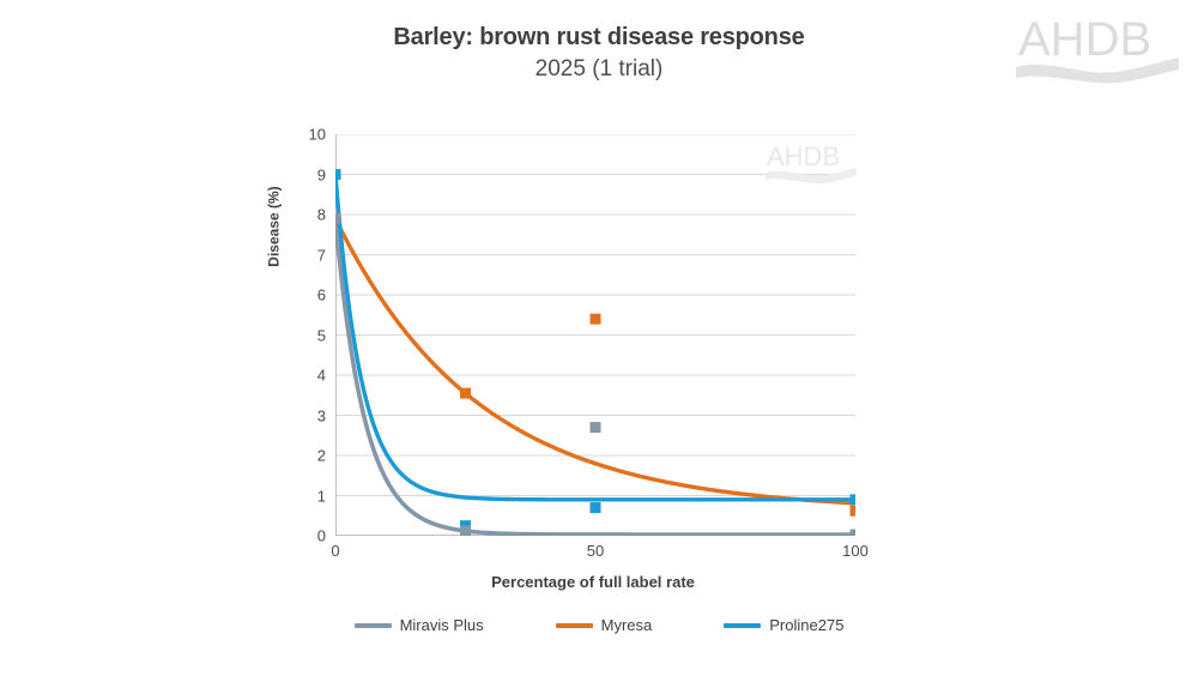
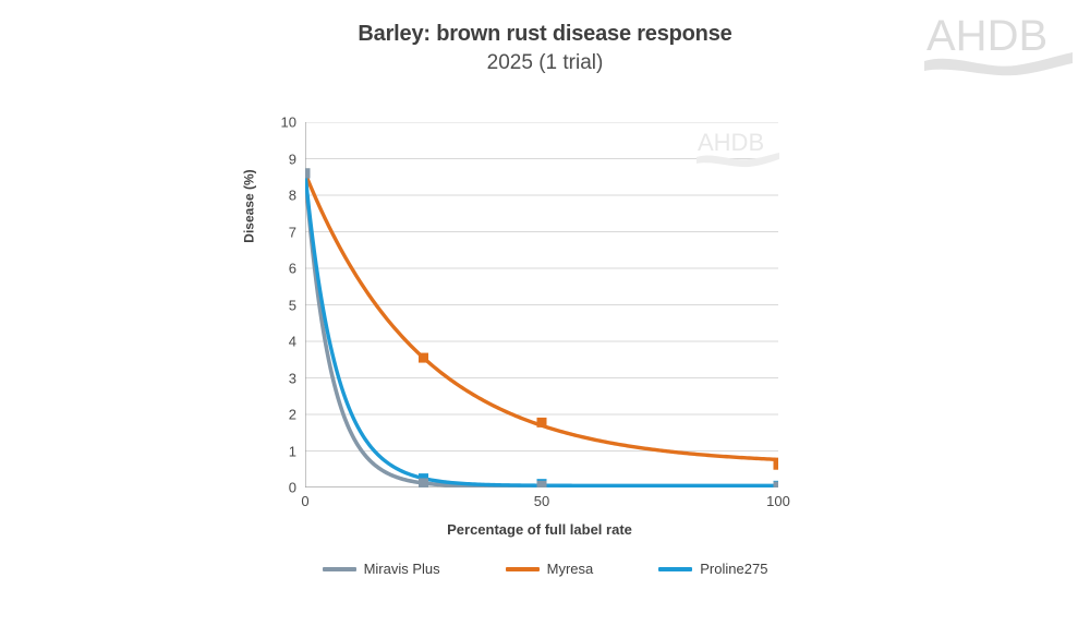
Miravis Plus/0: 7.9 -> 8.6
Myresa/0: 7.9 -> 8.6
Proline275/0: 9.0 -> 8.6
Miravis Plus/50: 2.7 -> 0.1
Myresa/50: 5.4 -> 1.8
Proline275/50: 0.7 -> 0.1
Proline275/100: 0.9 -> 0.1
